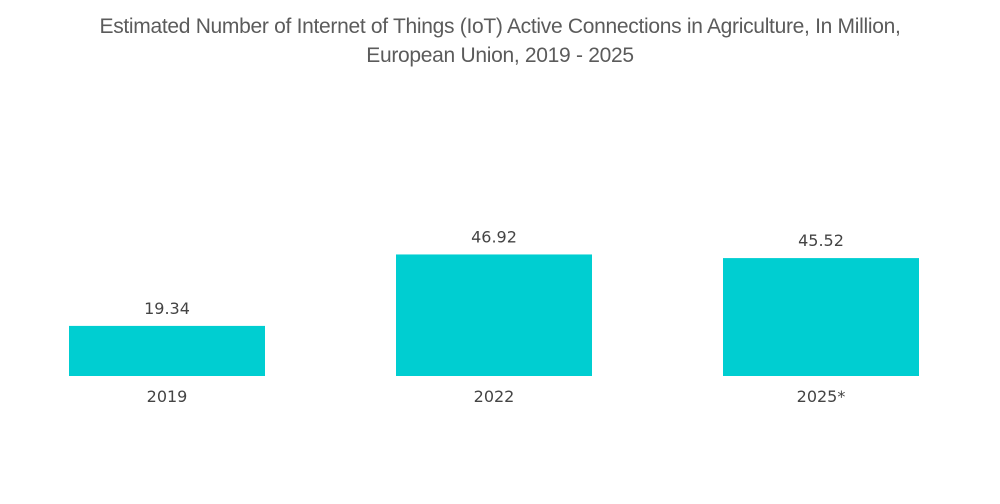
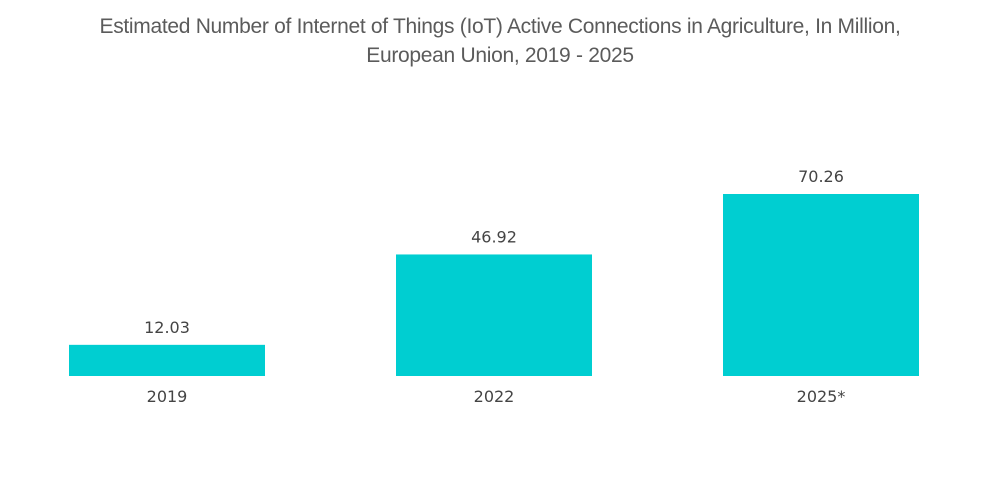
2019: 19.34 -> 12.03
2025*: 45.52 -> 70.26
